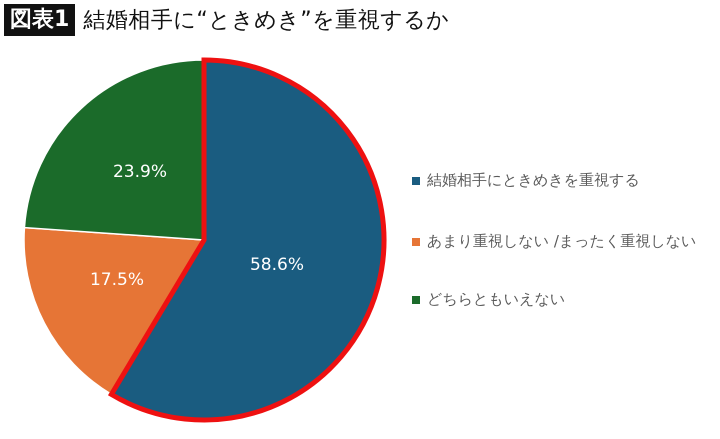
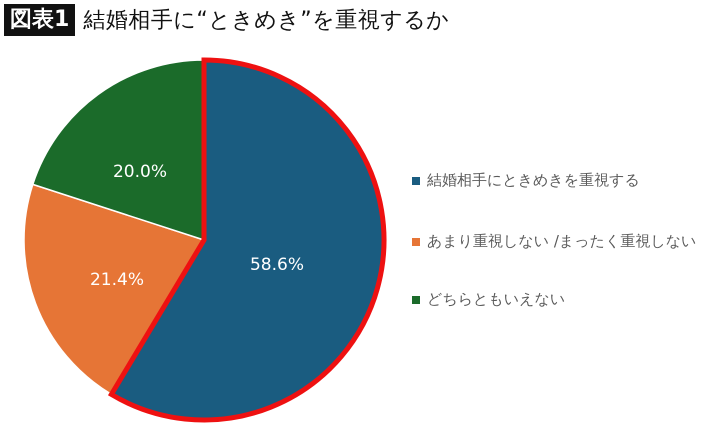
あまり重視しない /まったく重視しない: 17.5% -> 21.4%
どちらともいえない: 23.9% -> 20.0%
